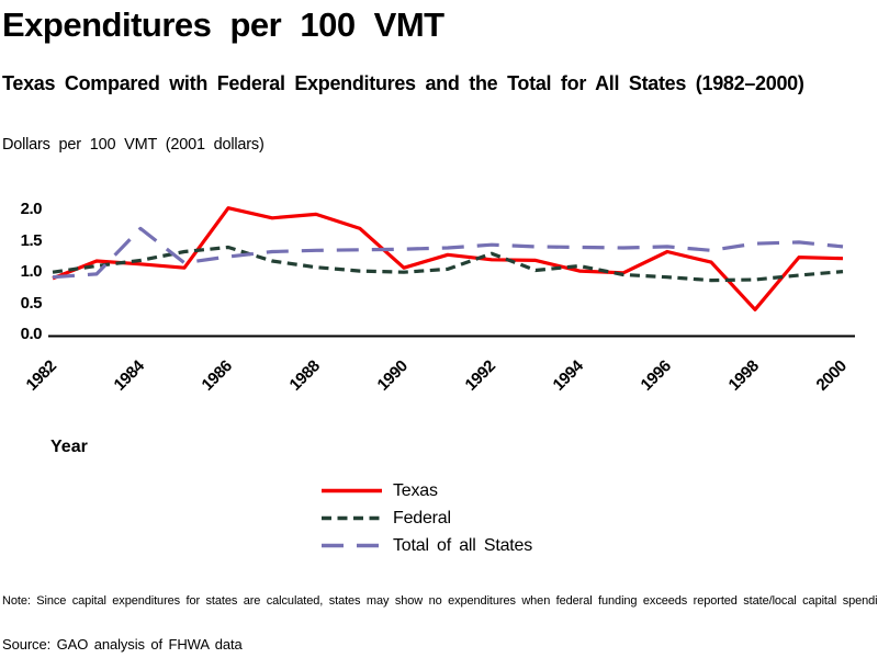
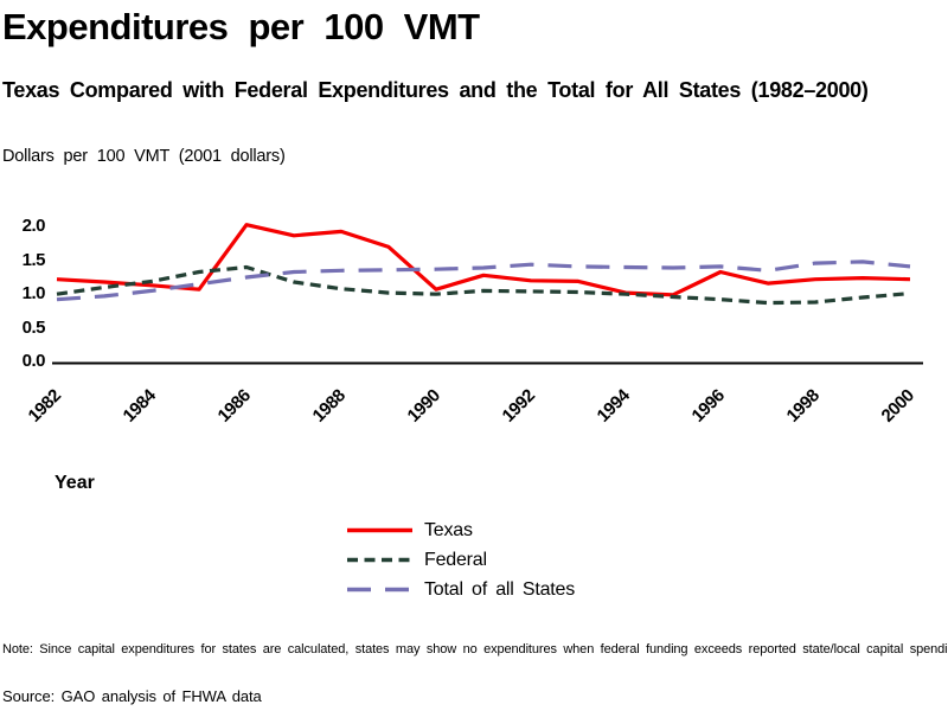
Texas/1982: 0.9 -> 1.2
Total of all States/1984: 1.7 -> 1.1
Federal/1992: 1.3 -> 1.0
Federal/1994: 1.1 -> 1.0
Texas/1998: 0.4 -> 1.2
